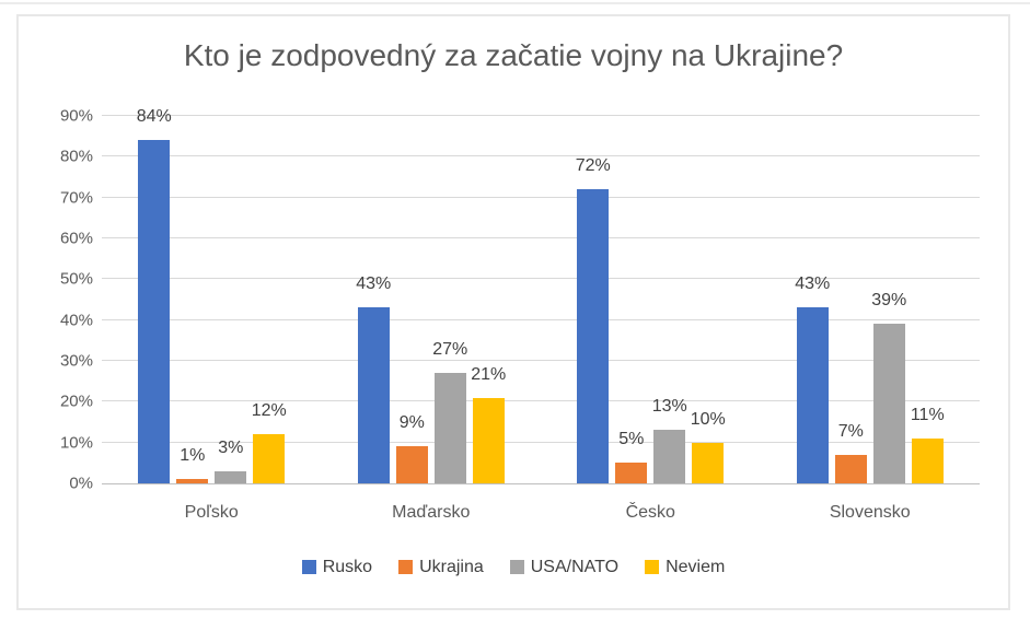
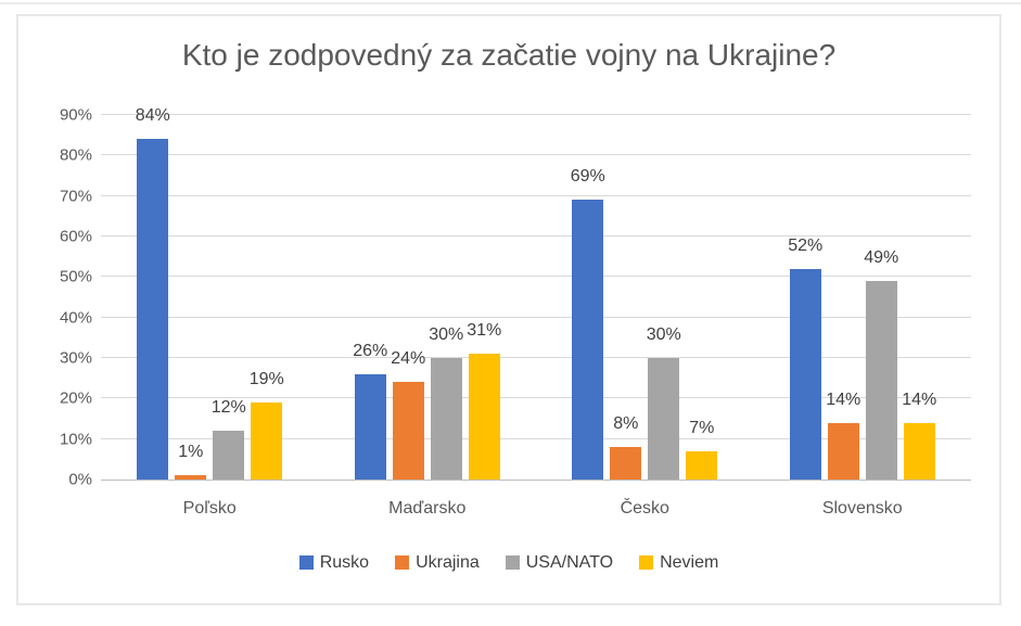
USA/NATO/Poľsko: 3% -> 12%
Neviem/Poľsko: 12% -> 19%
Rusko/Maďarsko: 43% -> 26%
Ukrajina/Maďarsko: 9% -> 24%
USA/NATO/Maďarsko: 27% -> 30%
Neviem/Maďarsko: 21% -> 31%
Rusko/Česko: 72% -> 69%
Ukrajina/Česko: 5% -> 8%
USA/NATO/Česko: 13% -> 30%
Neviem/Česko: 10% -> 7%
Rusko/Slovensko: 43% -> 52%
Ukrajina/Slovensko: 7% -> 14%
USA/NATO/Slovensko: 39% -> 49%
Neviem/Slovensko: 11% -> 14%
